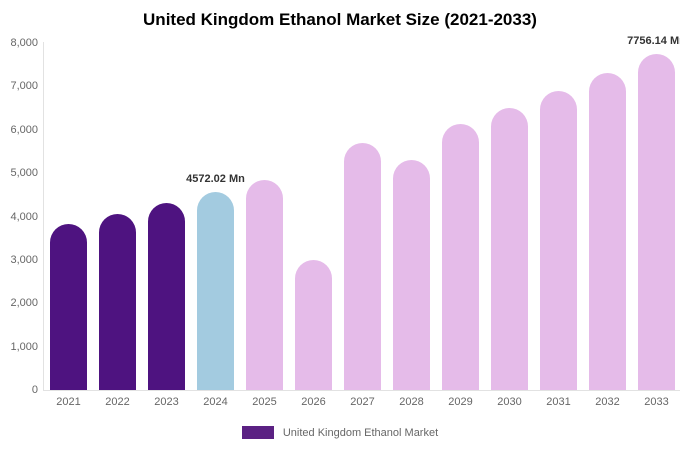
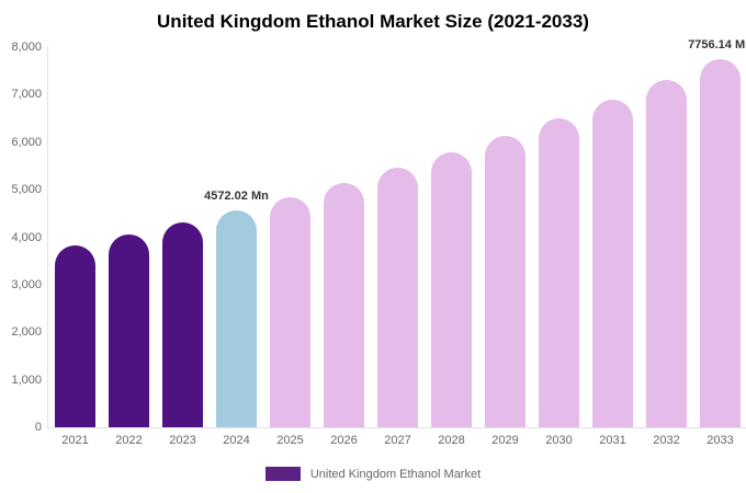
2026: 3000 -> 5100
2027: 5700 -> 5500
2028: 5300 -> 5800
